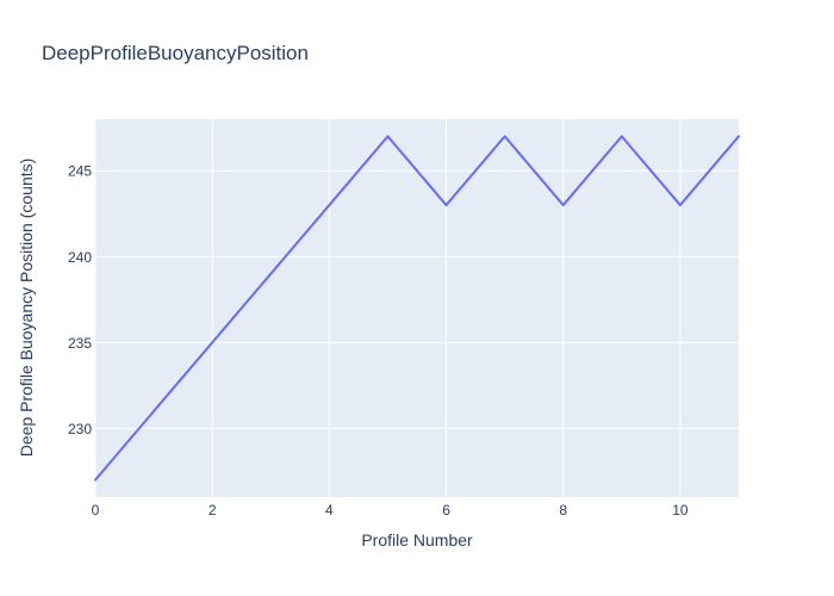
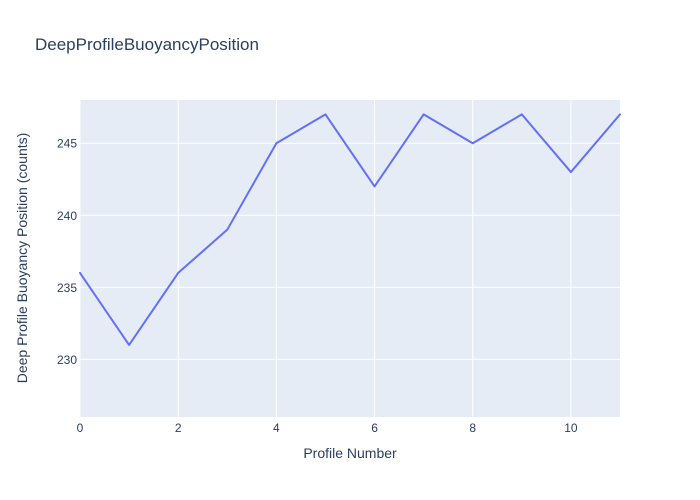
0: 227 -> 236
2: 235 -> 236
4: 243 -> 245
6: 243 -> 242
8: 243 -> 245
